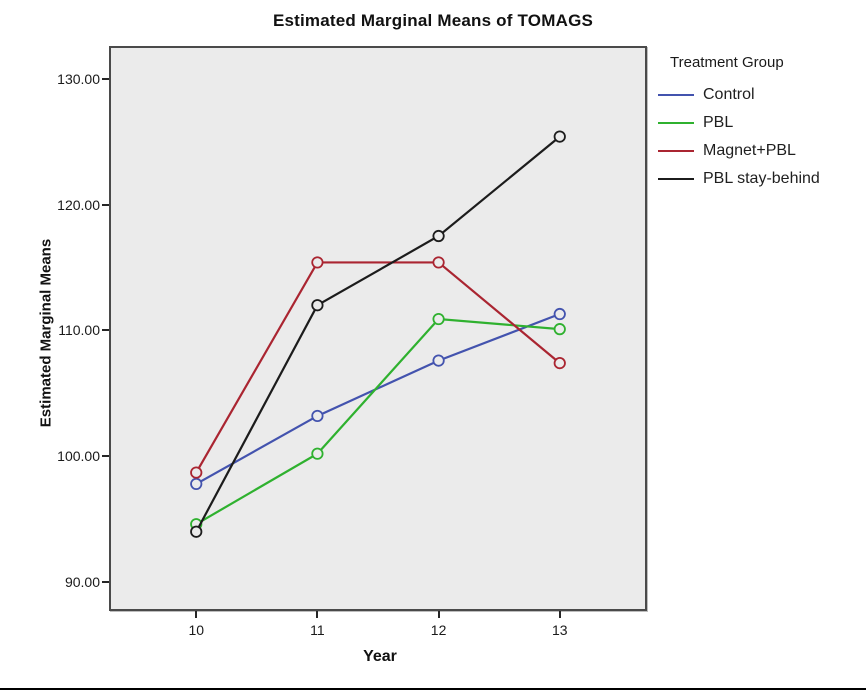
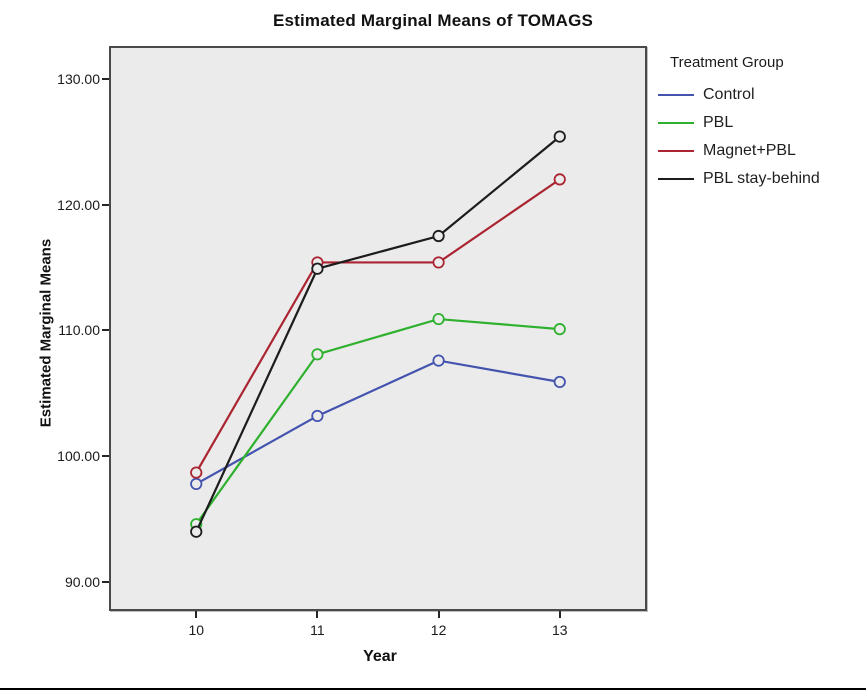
PBL/11: 100.2 -> 108.1
PBL stay-behind/11: 112.0 -> 114.9
Control/13: 111.3 -> 105.9
Magnet+PBL/13: 107.4 -> 122.0
